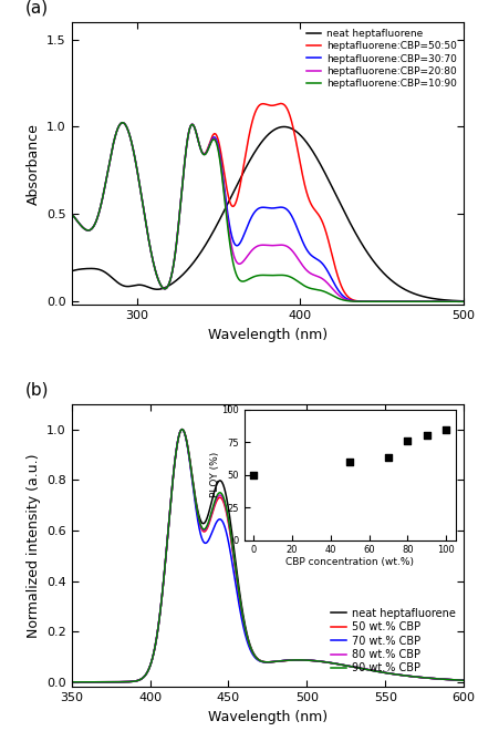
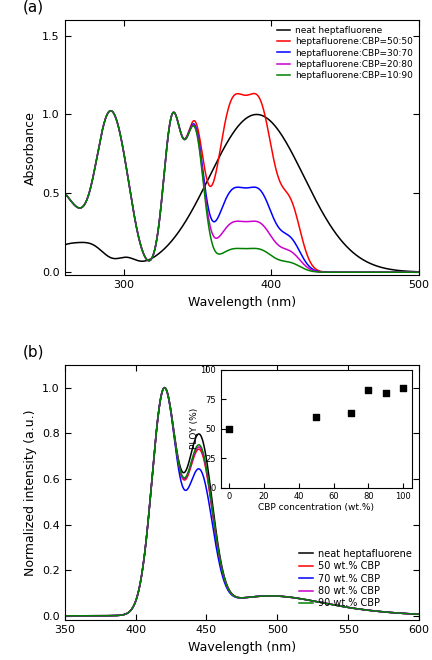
80: 76 -> 83
